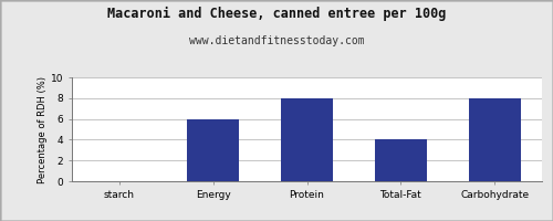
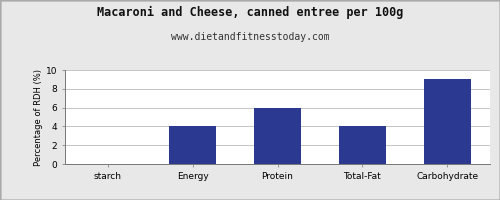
Energy: 6 -> 4
Protein: 8 -> 6
Carbohydrate: 8 -> 9
